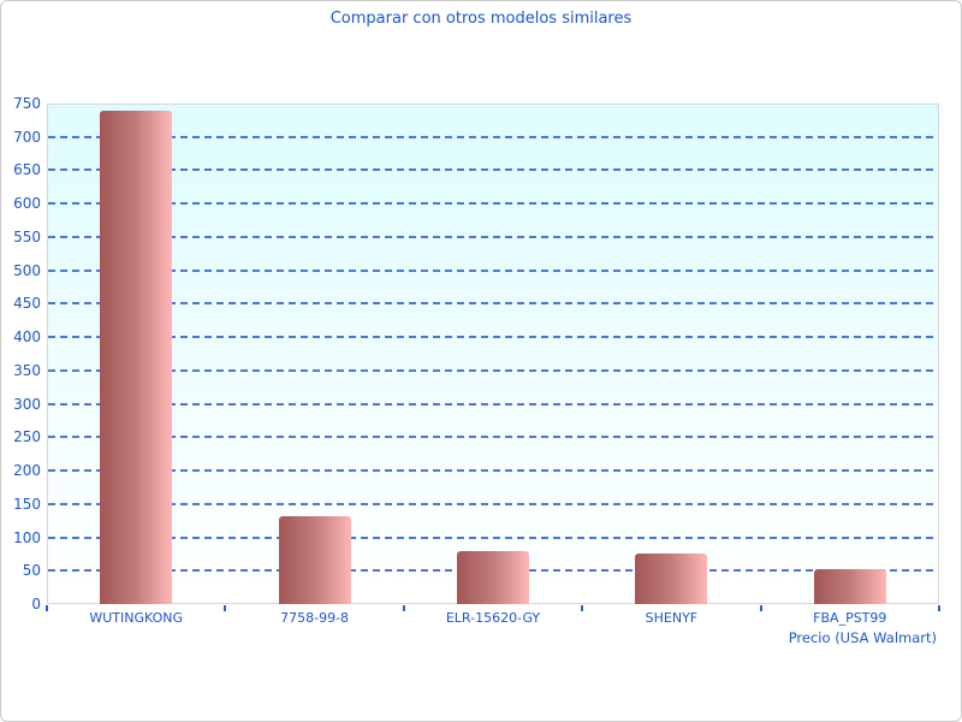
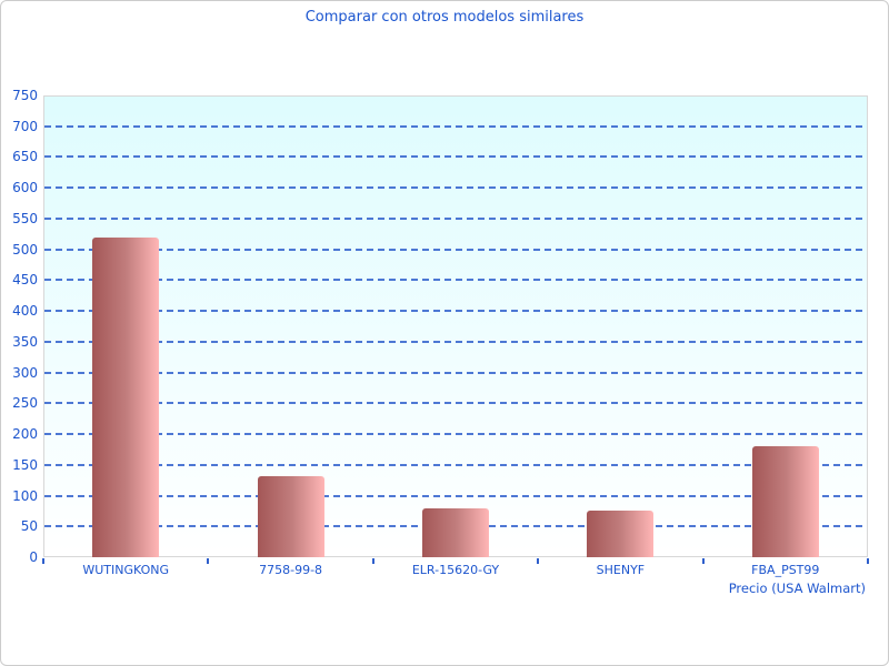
WUTINGKONG: 740 -> 520
FBA_PST99: 50 -> 180
